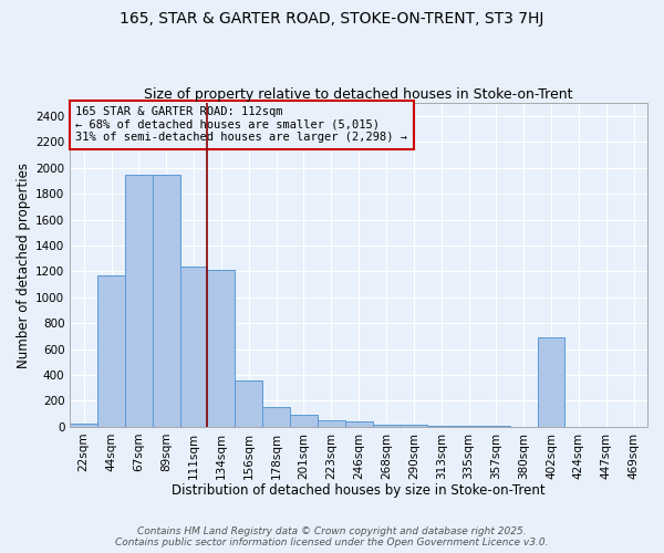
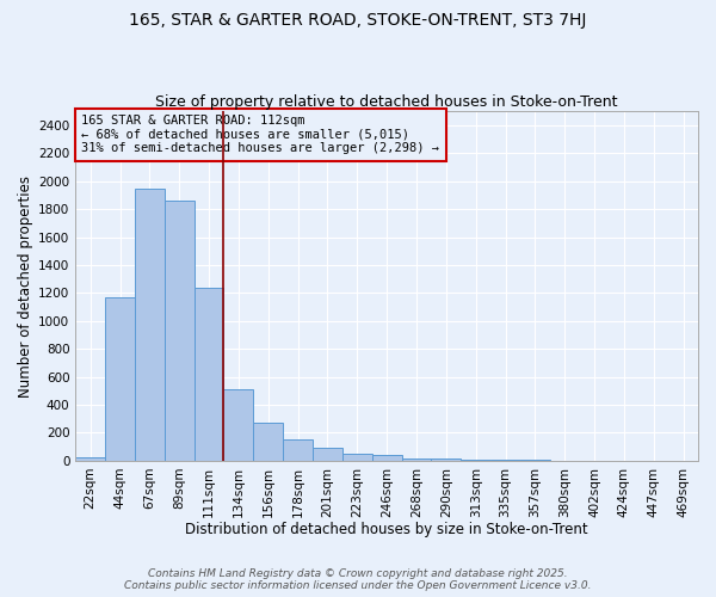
89sqm: 1950 -> 1860
134sqm: 1210 -> 510
156sqm: 360 -> 270
402sqm: 690 -> 0
